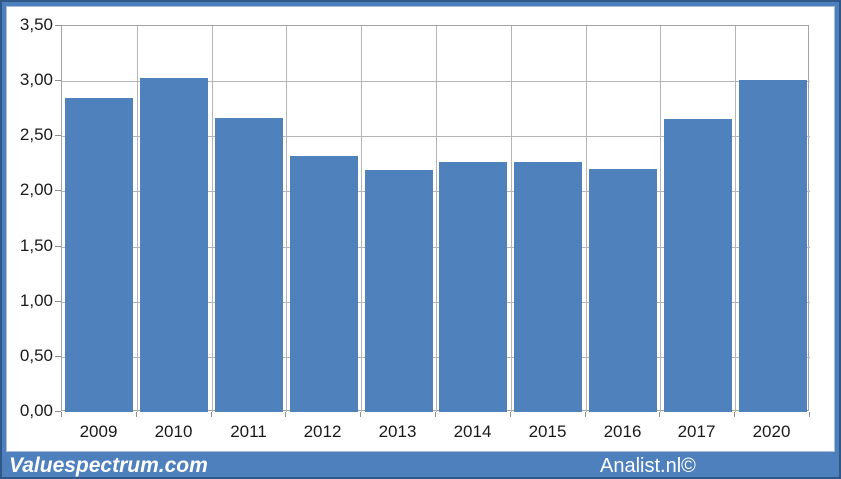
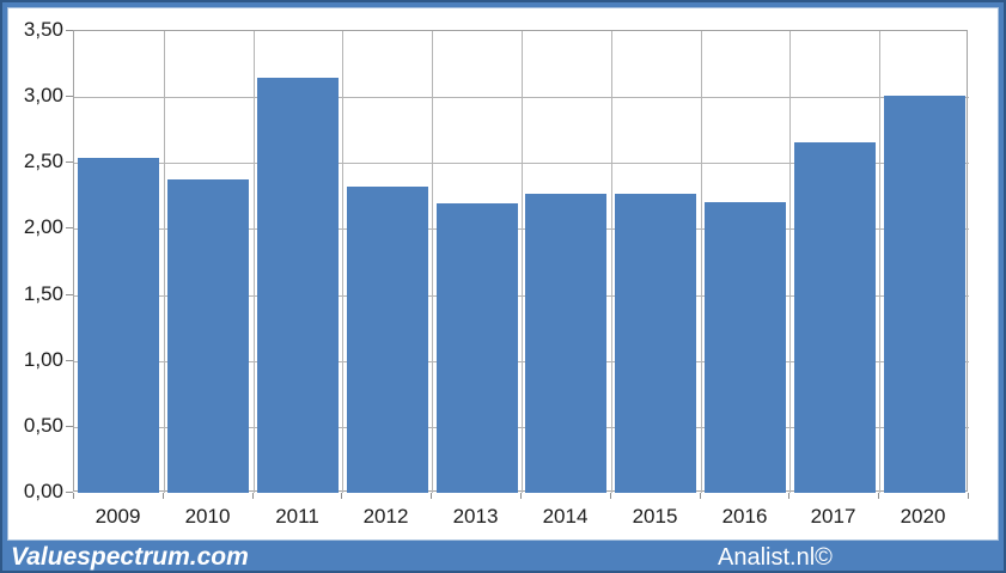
2009: 2,85 -> 2,54
2010: 3,03 -> 2,38
2011: 2,67 -> 3,15
